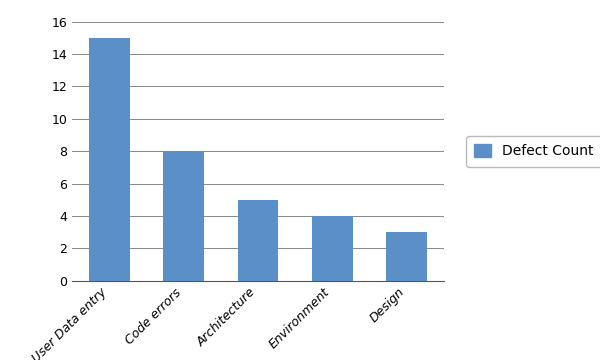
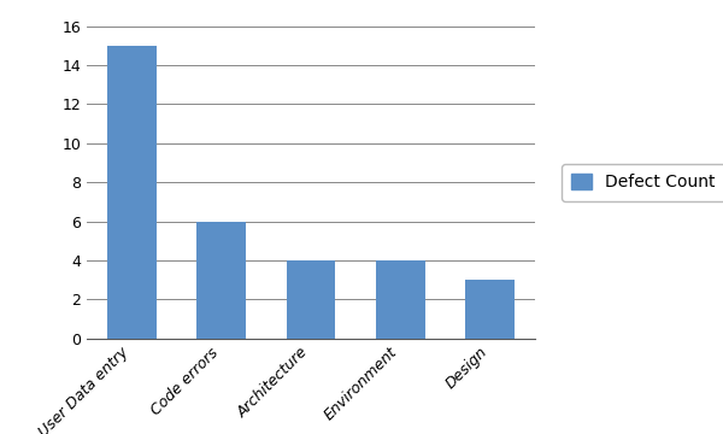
Code errors: 8 -> 6
Architecture: 5 -> 4
